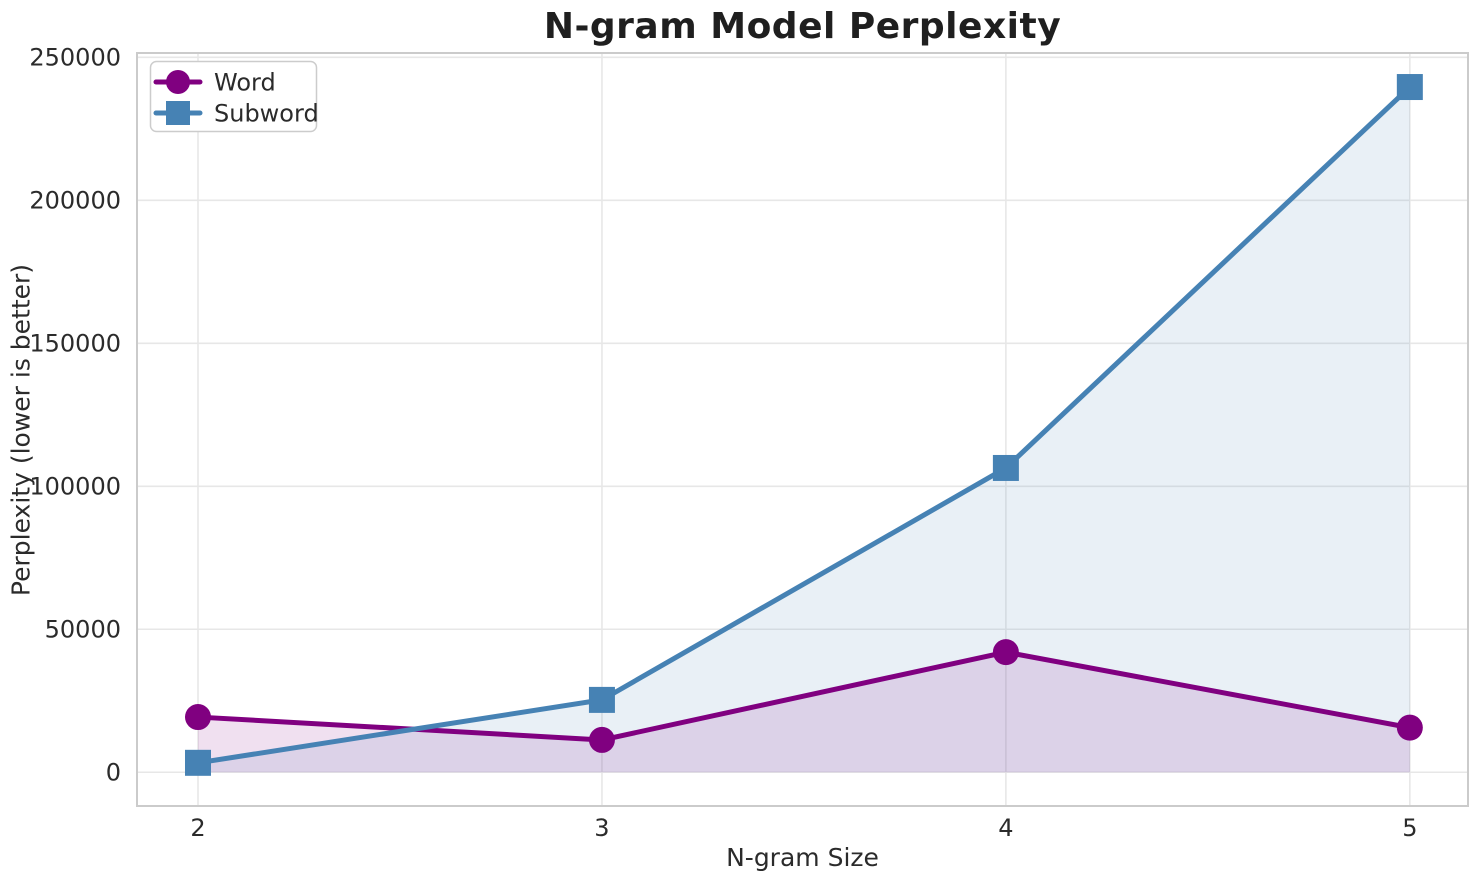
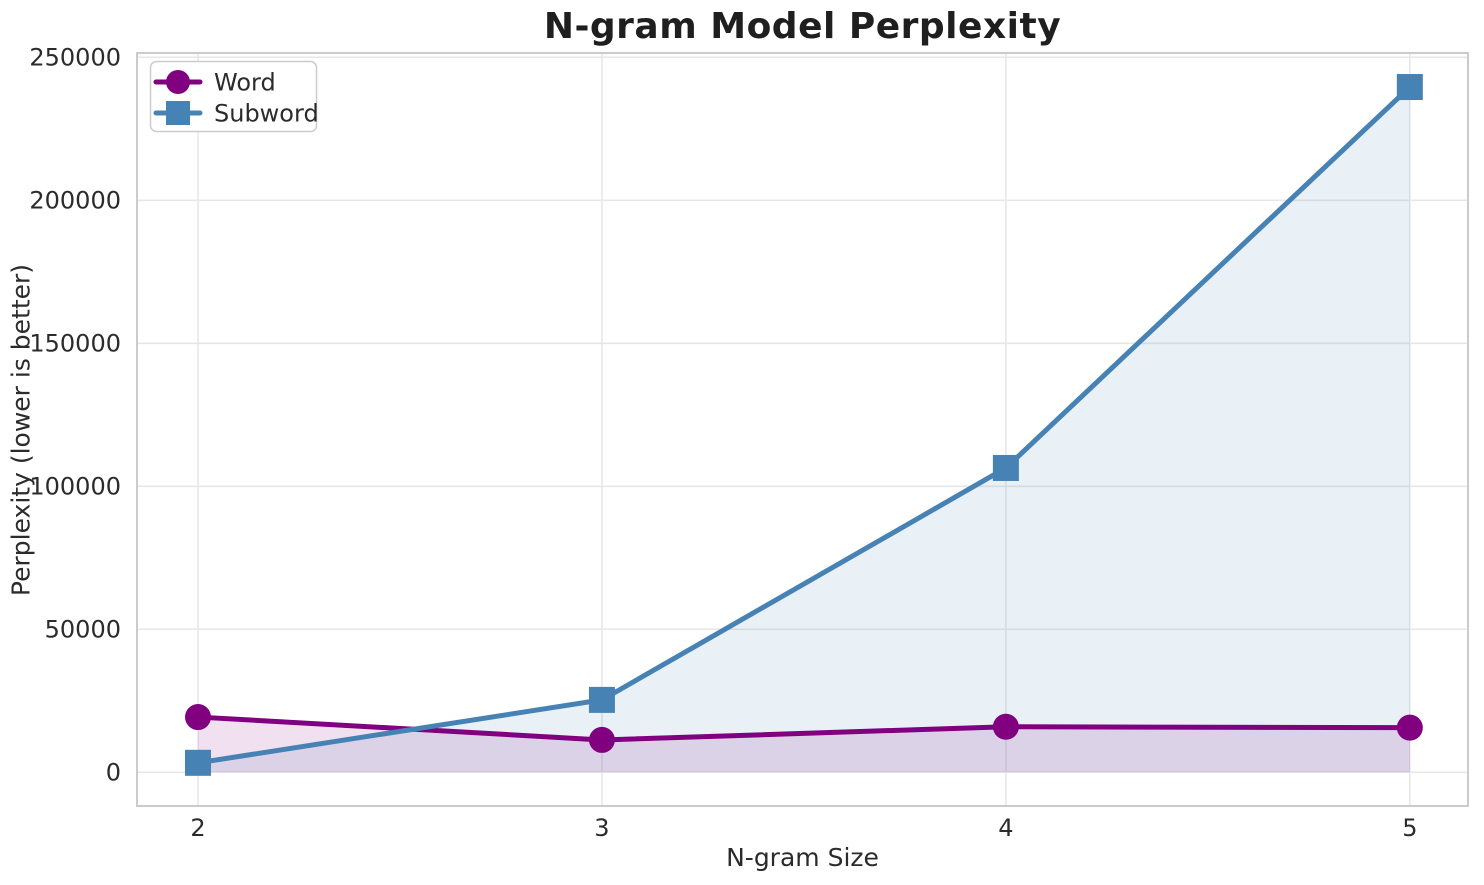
Word/4: 42000 -> 16000
